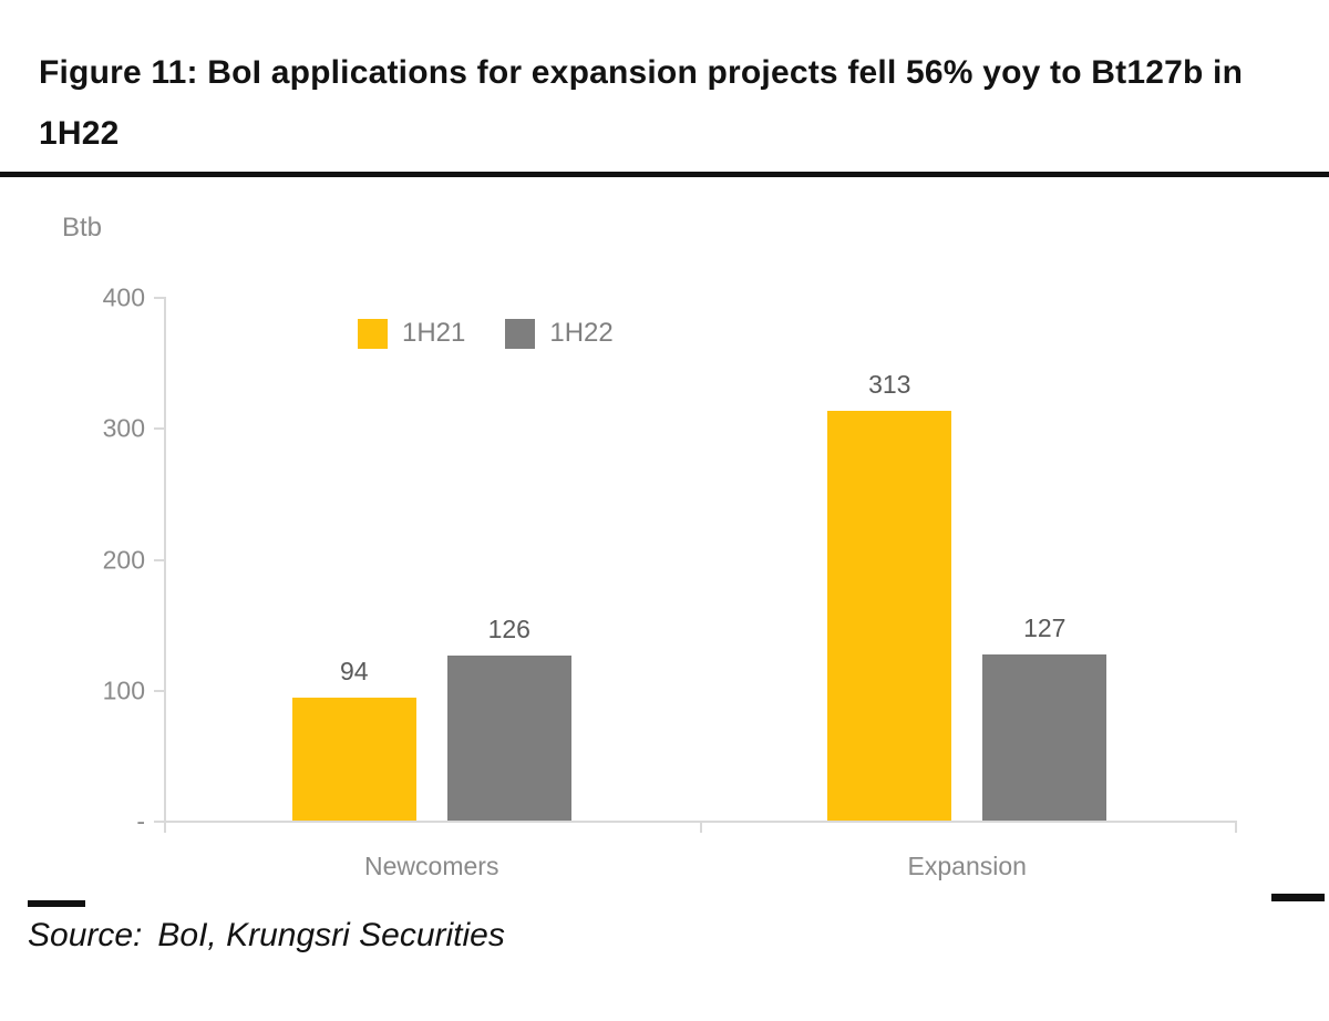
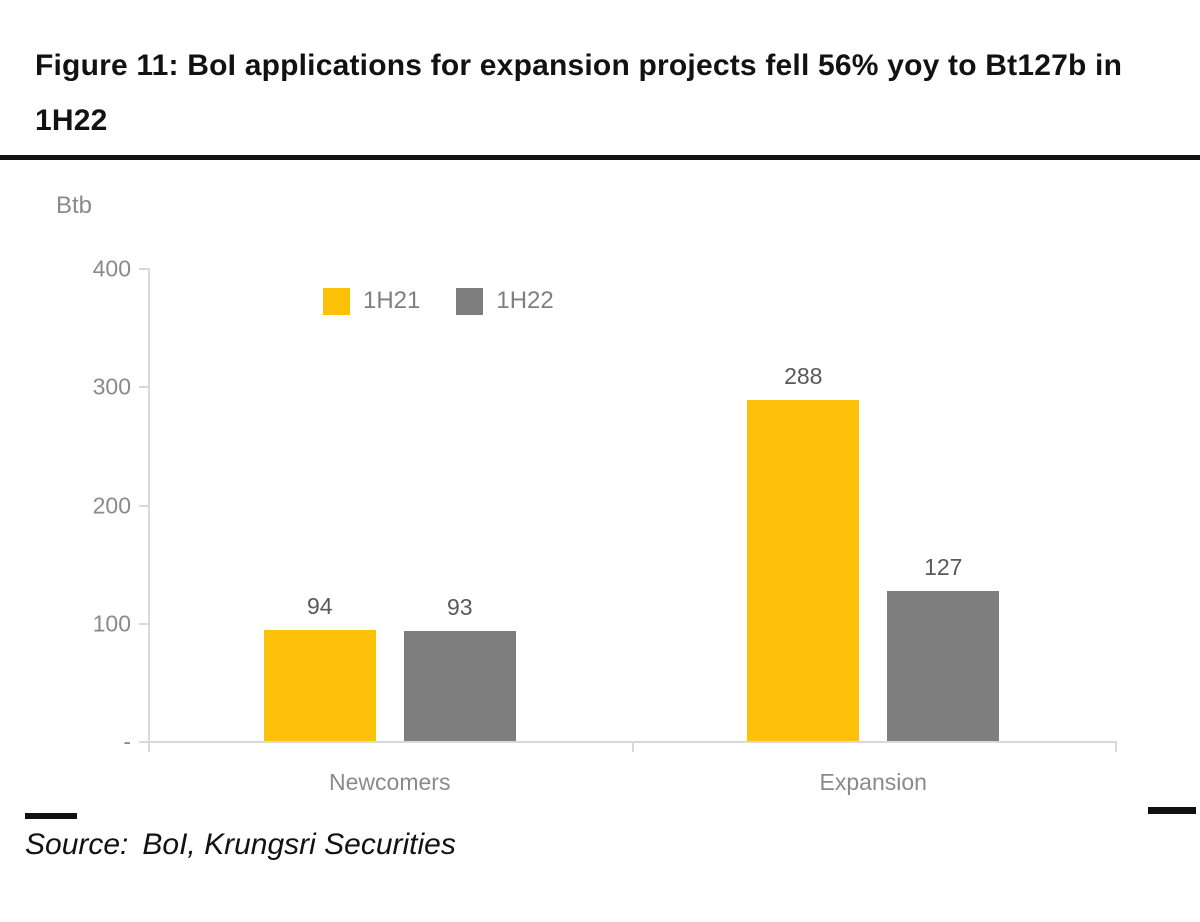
1H22/Newcomers: 126 -> 93
1H21/Expansion: 313 -> 288
